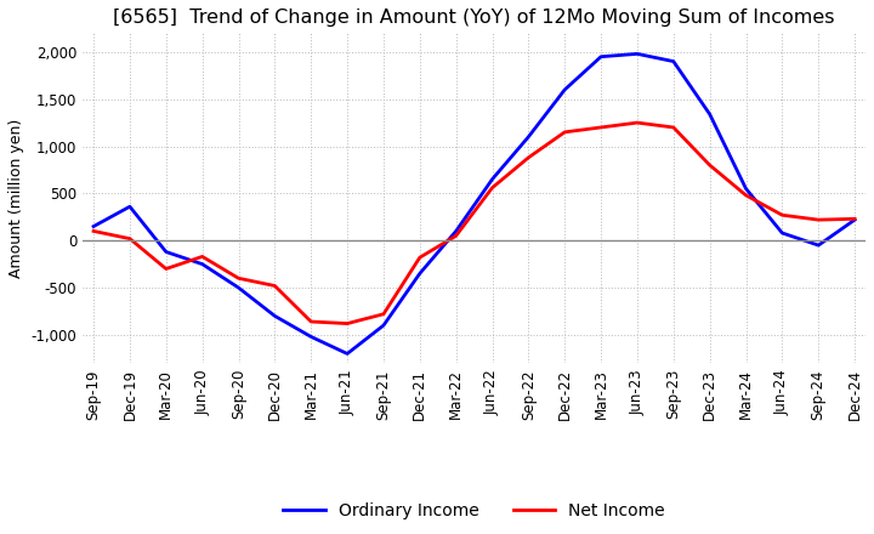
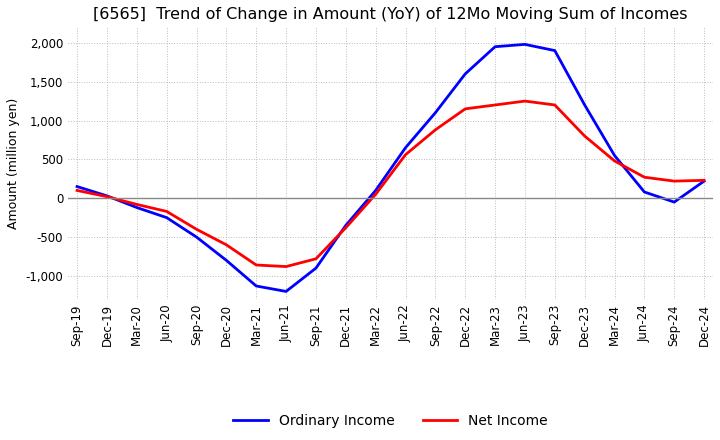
Ordinary Income/Dec-19: 360 -> 30
Net Income/Mar-20: -300 -> -80
Net Income/Dec-20: -480 -> -600
Ordinary Income/Mar-21: -1,020 -> -1,130
Net Income/Dec-21: -180 -> -380
Ordinary Income/Dec-23: 1,340 -> 1,200
